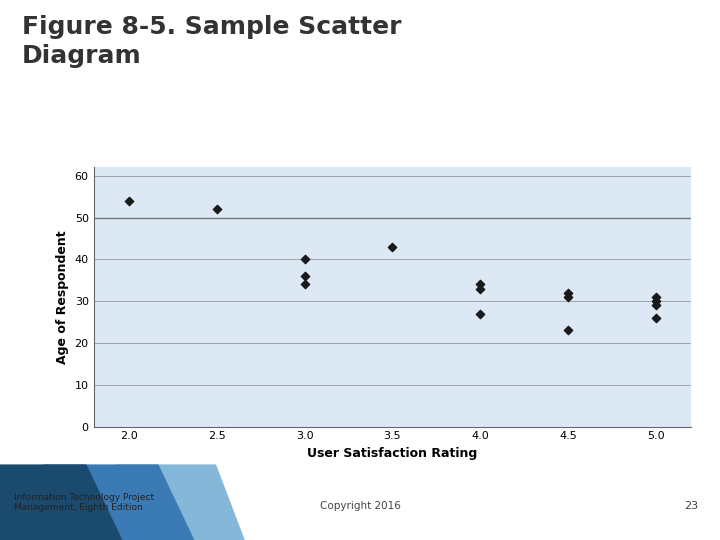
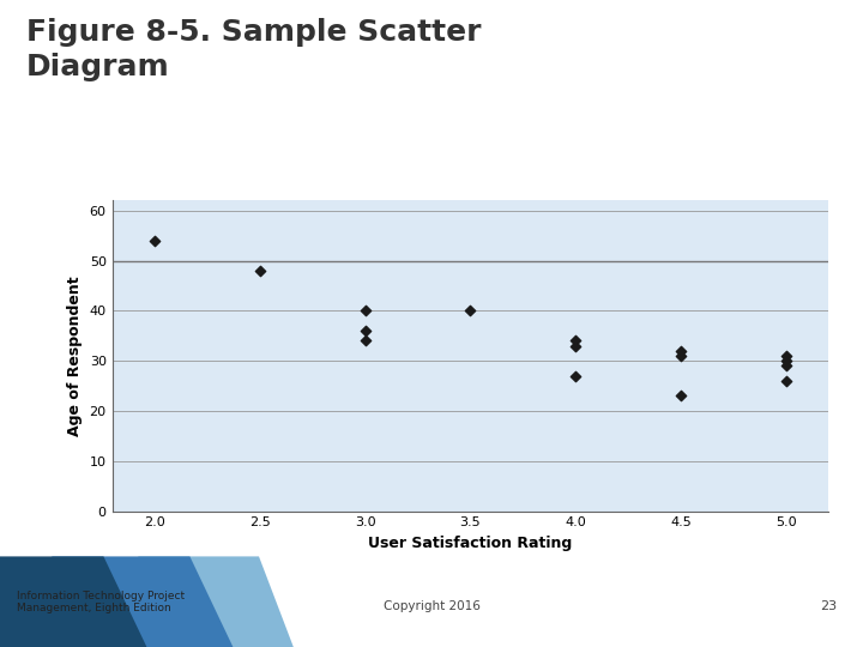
2.5: 52 -> 48
3.5: 43 -> 40
